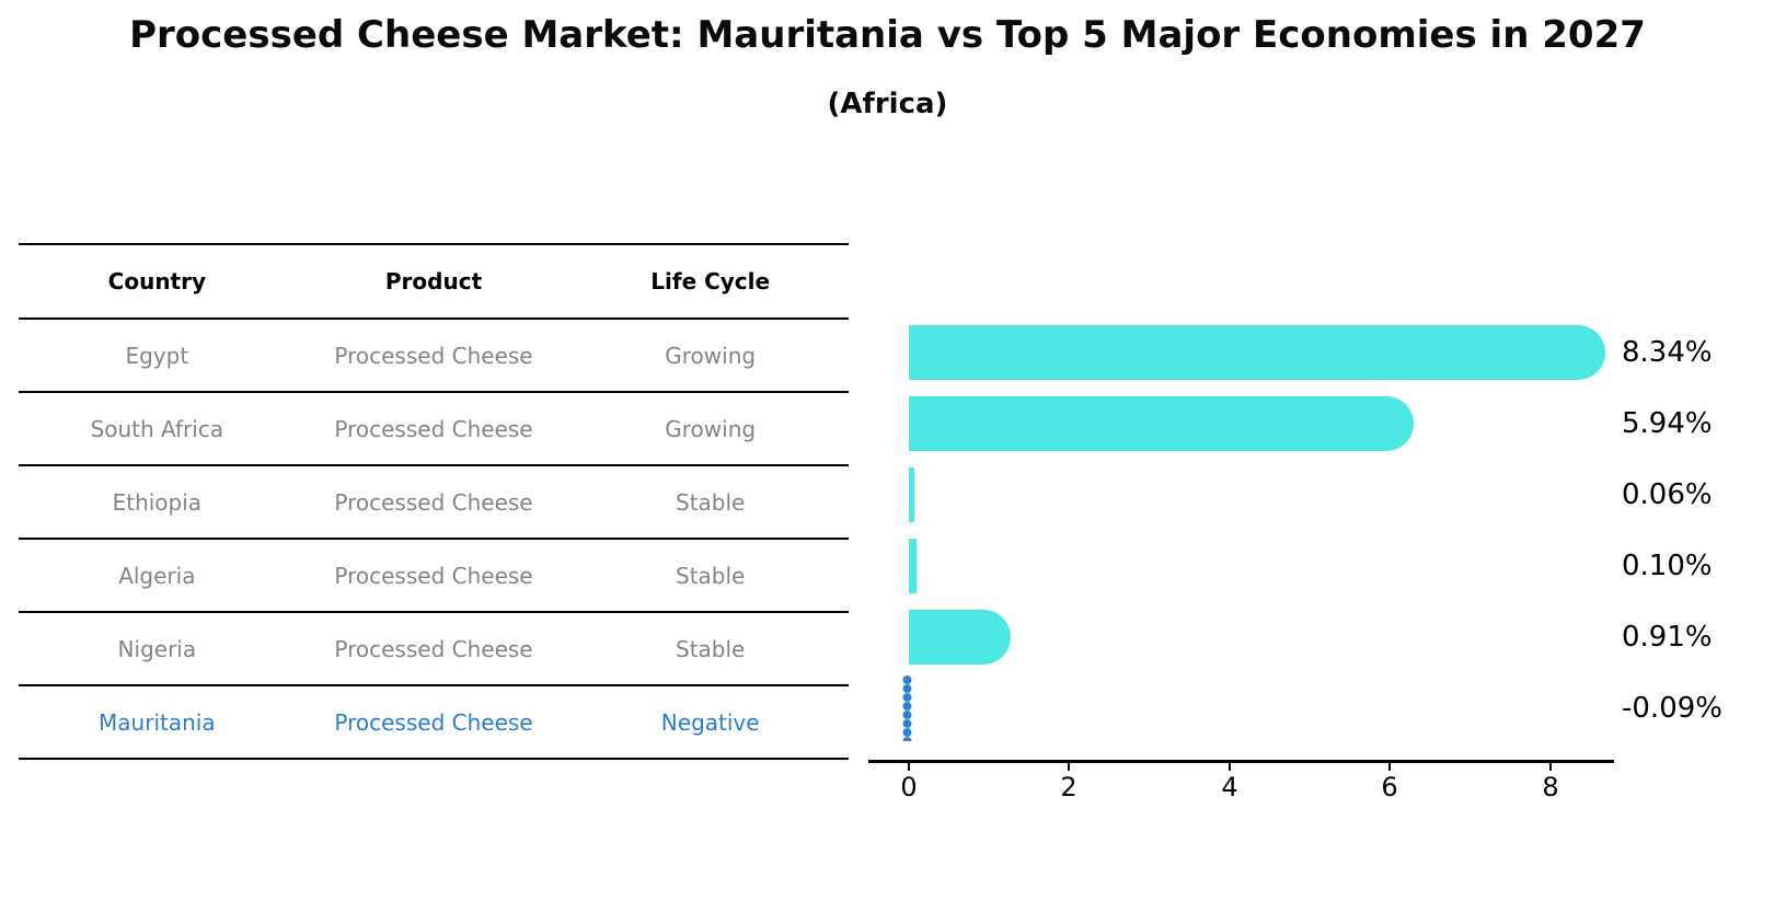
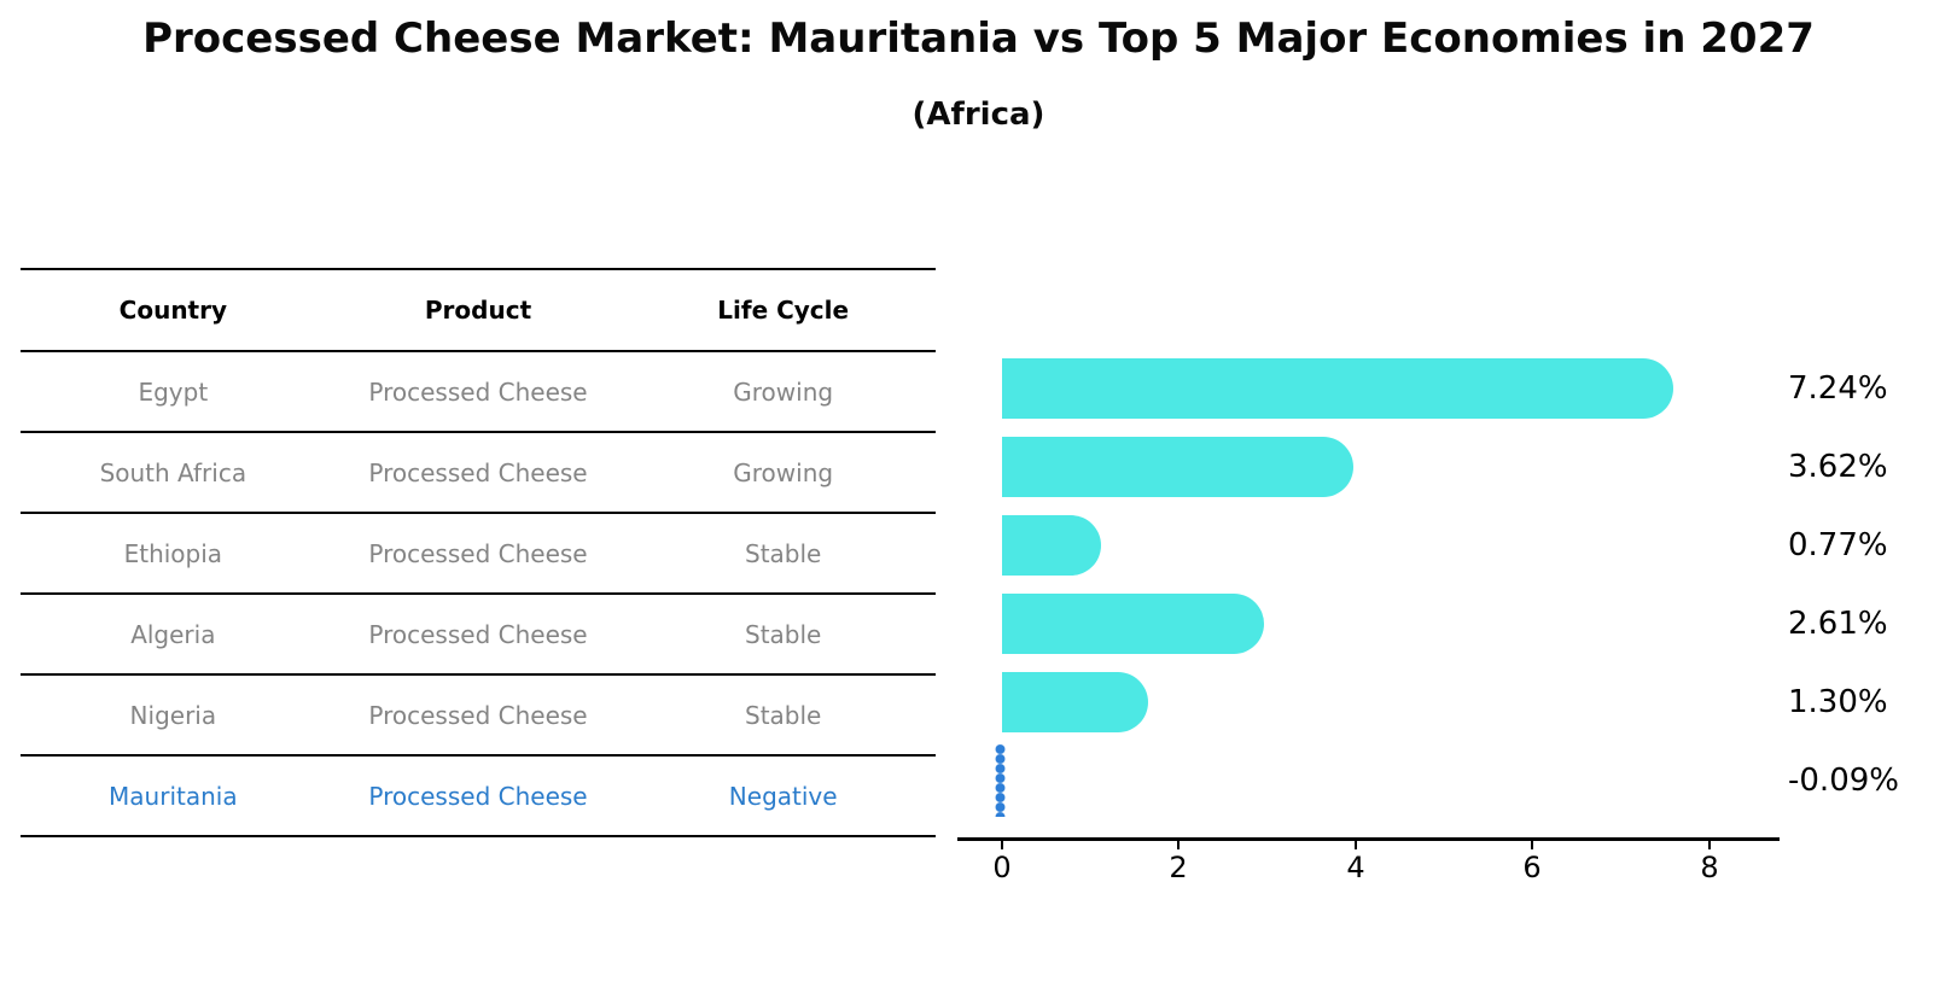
Egypt: 8.34% -> 7.24%
South Africa: 5.94% -> 3.62%
Ethiopia: 0.06% -> 0.77%
Algeria: 0.10% -> 2.61%
Nigeria: 0.91% -> 1.30%
